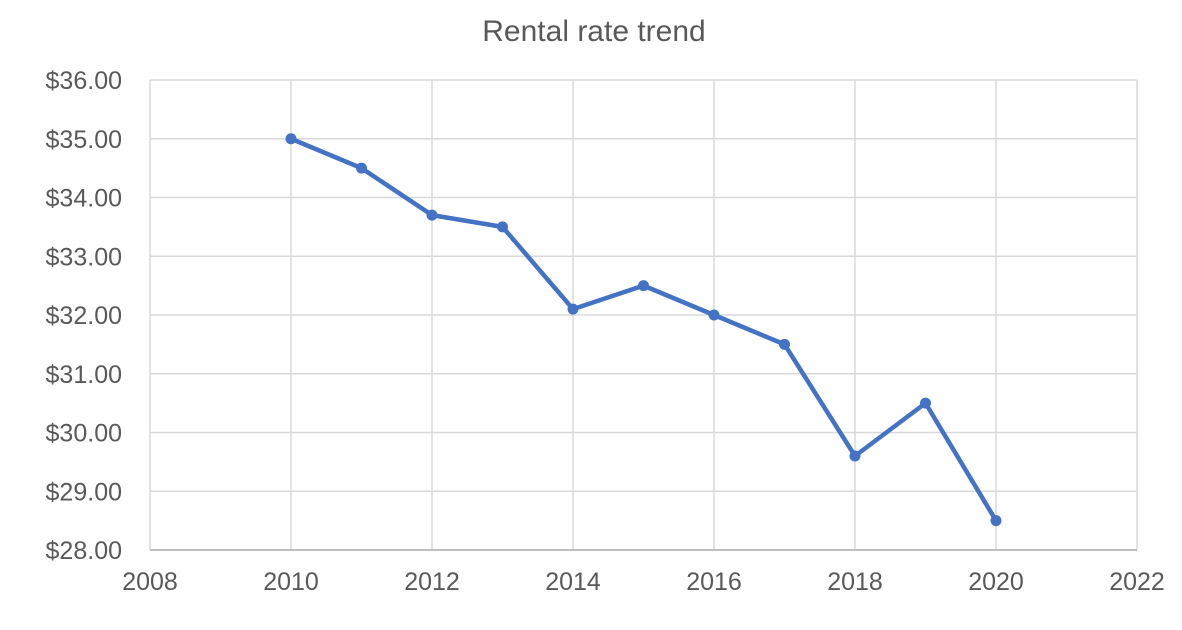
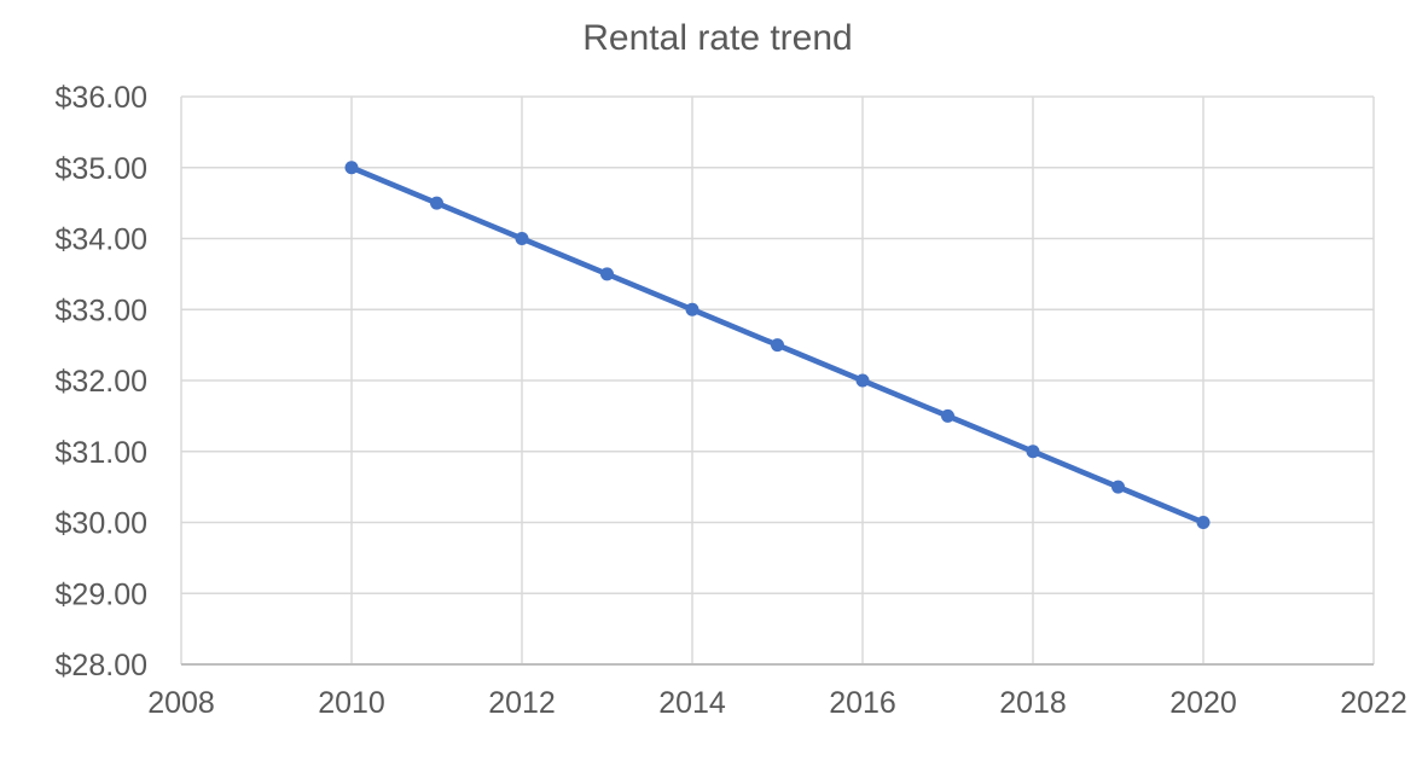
2012: $33.7 -> $34.0
2014: $32.1 -> $33.0
2018: $29.6 -> $31.0
2020: $28.5 -> $30.0
